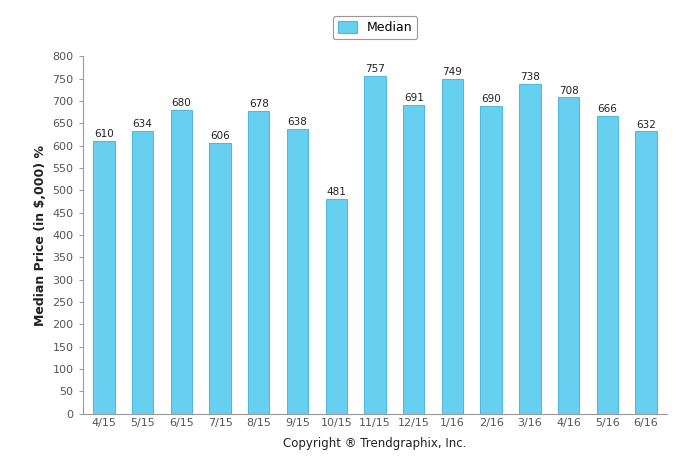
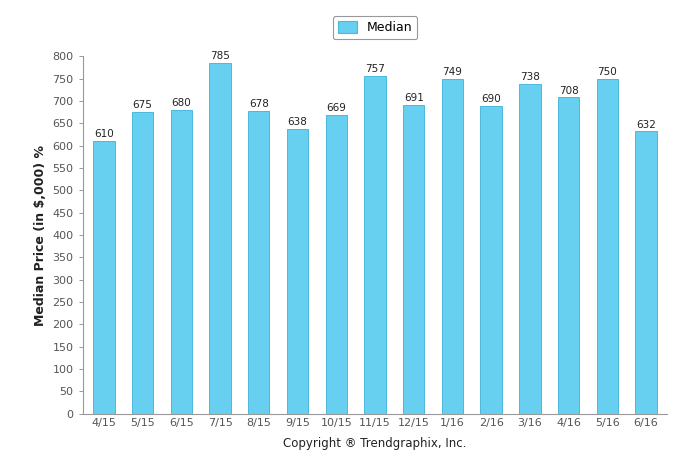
5/15: 634 -> 675
7/15: 606 -> 785
10/15: 481 -> 669
5/16: 666 -> 750
